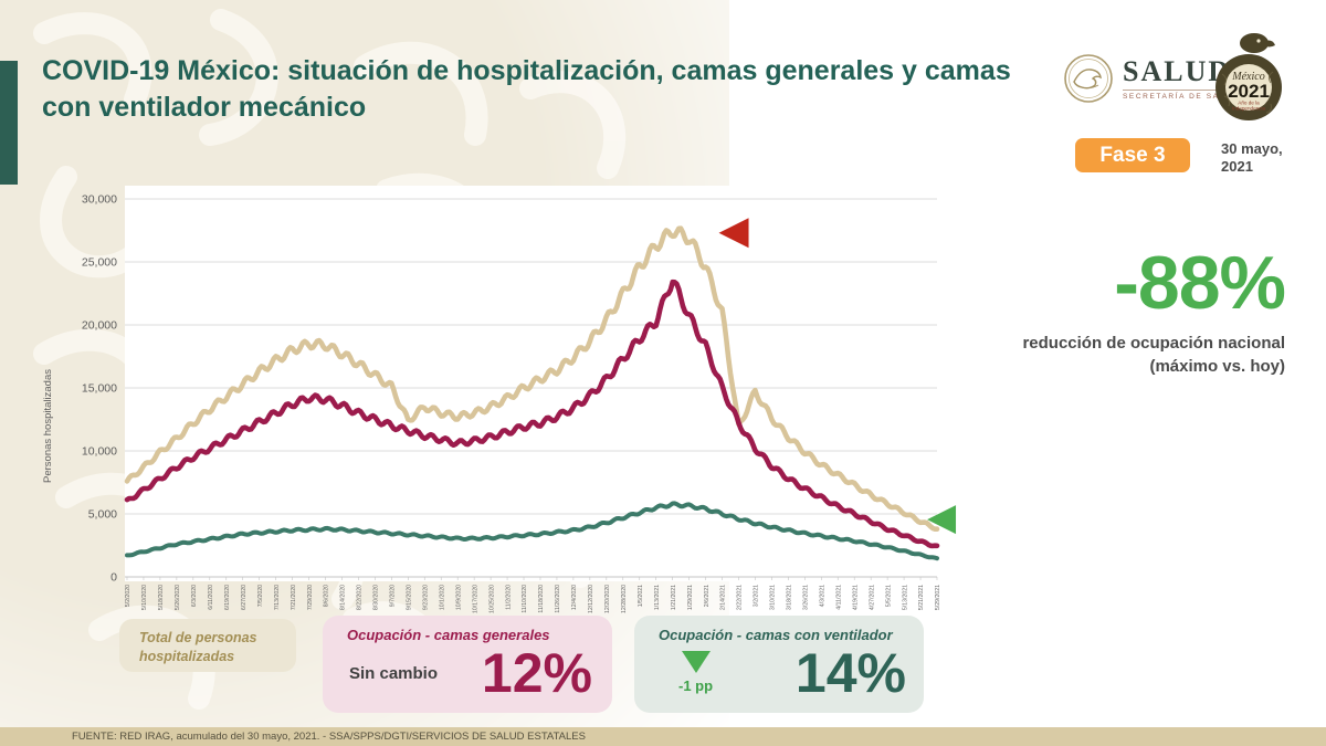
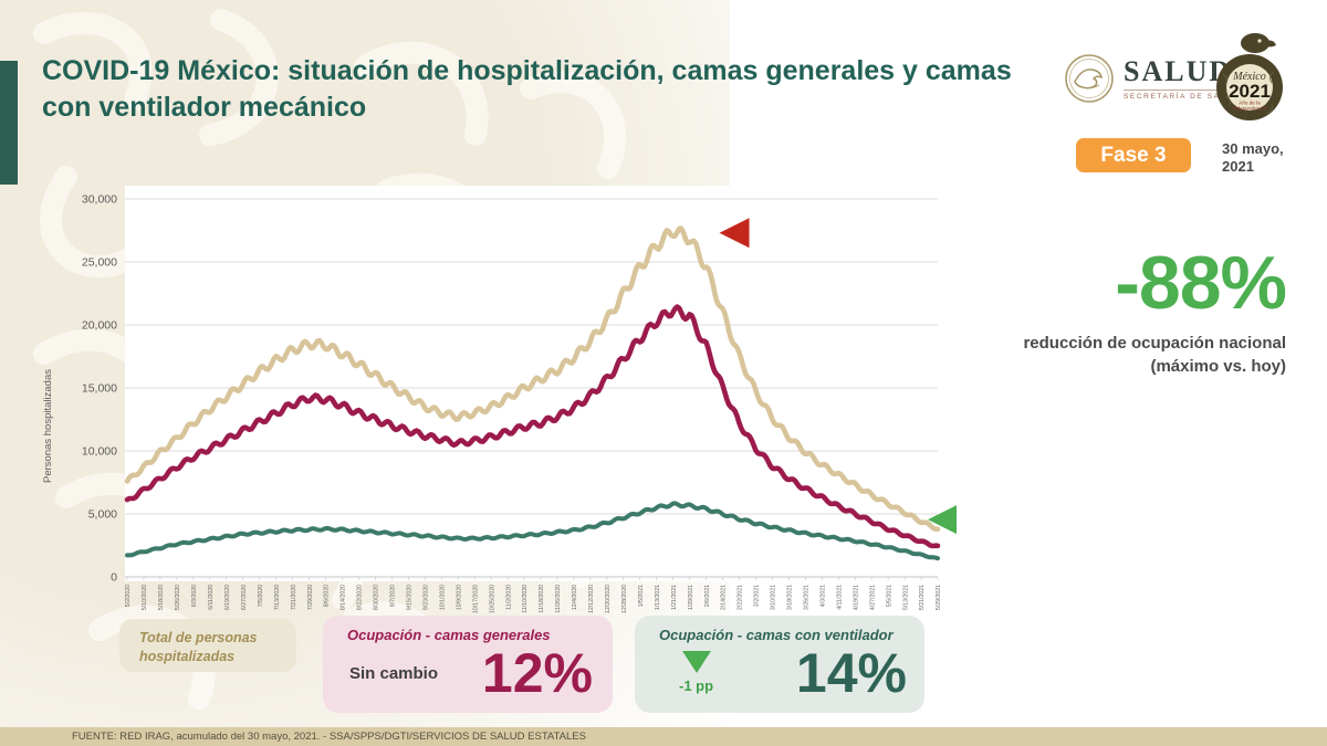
Total de personas hospitalizadas/9/15/2020: 12400 -> 14300
Ocupación - camas generales/1/21/2021: 23600 -> 21200
Total de personas hospitalizadas/2/22/2021: 11900 -> 17500
